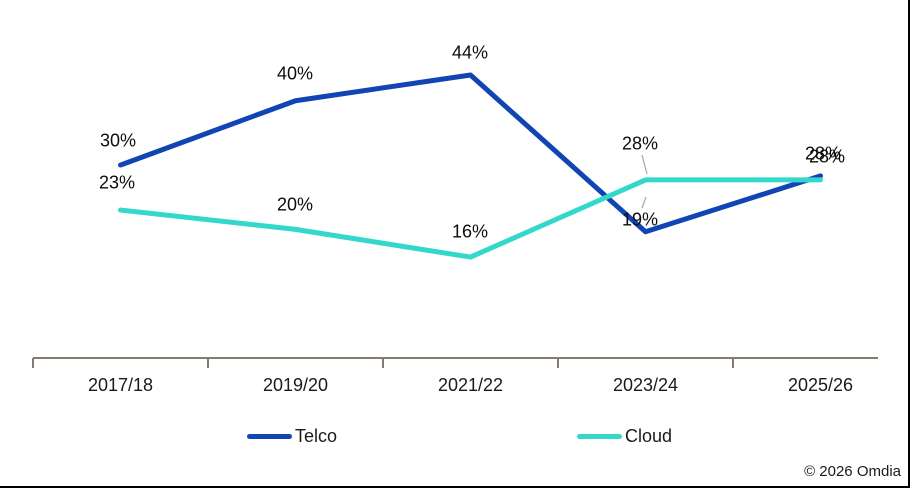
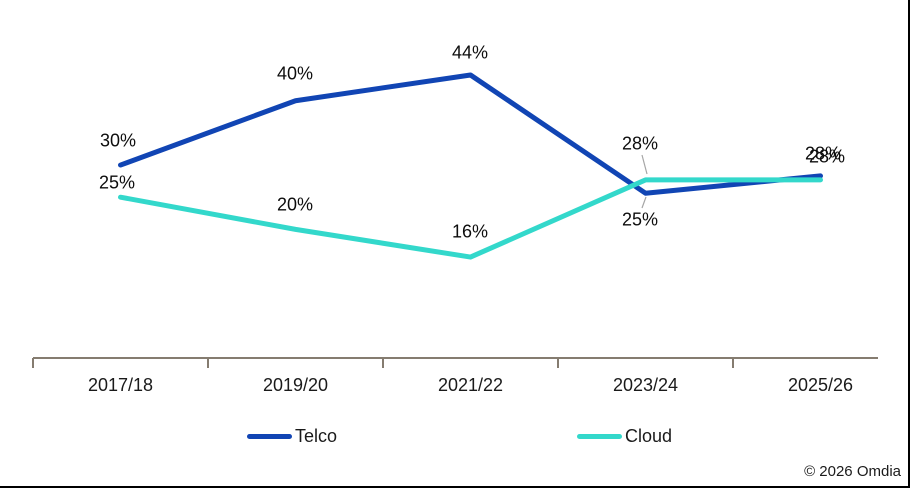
Cloud/2017/18: 23% -> 25%
Telco/2023/24: 19% -> 25%
